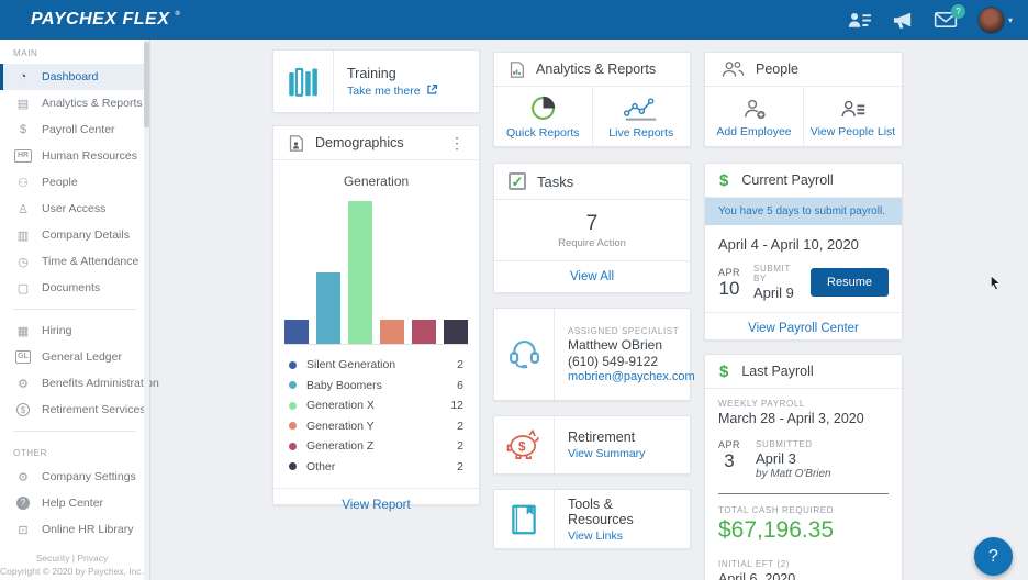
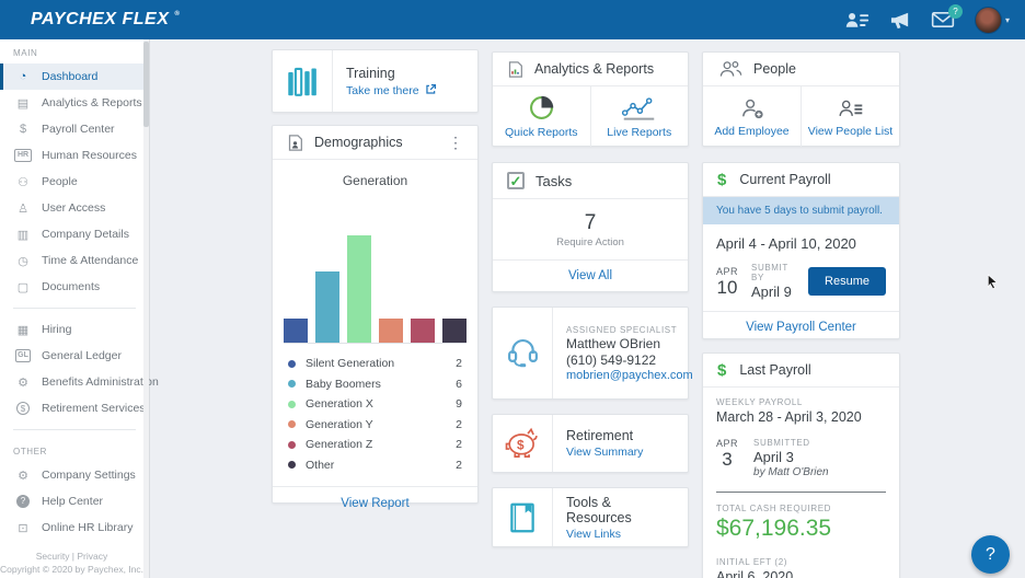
Generation X: 12 -> 9
